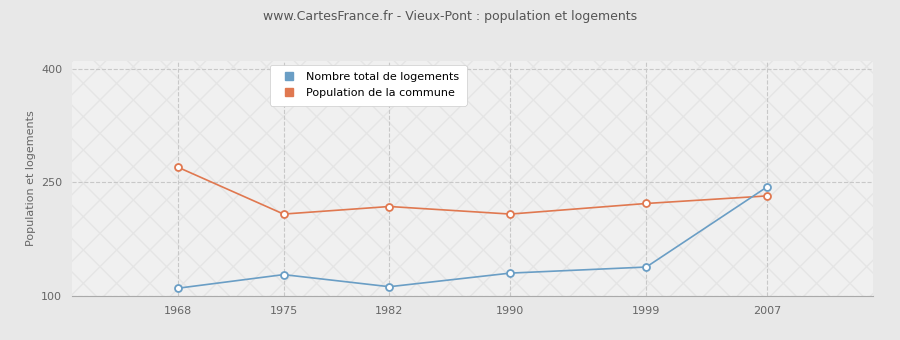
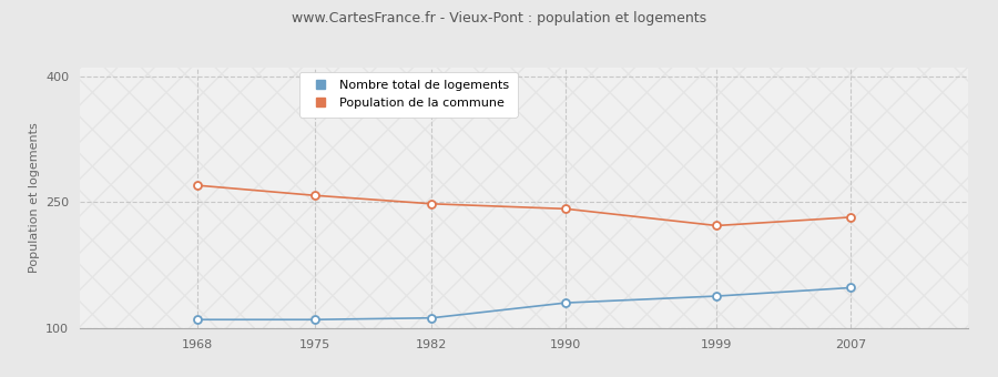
Nombre total de logements/1975: 128 -> 110
Population de la commune/1975: 208 -> 258
Population de la commune/1982: 218 -> 248
Population de la commune/1990: 208 -> 242
Nombre total de logements/2007: 244 -> 148
